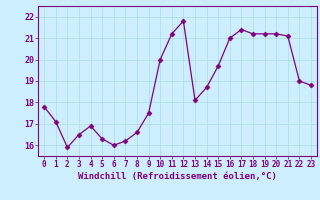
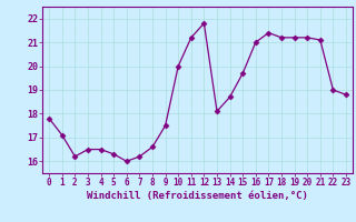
2: 15.9 -> 16.2
4: 16.9 -> 16.5
